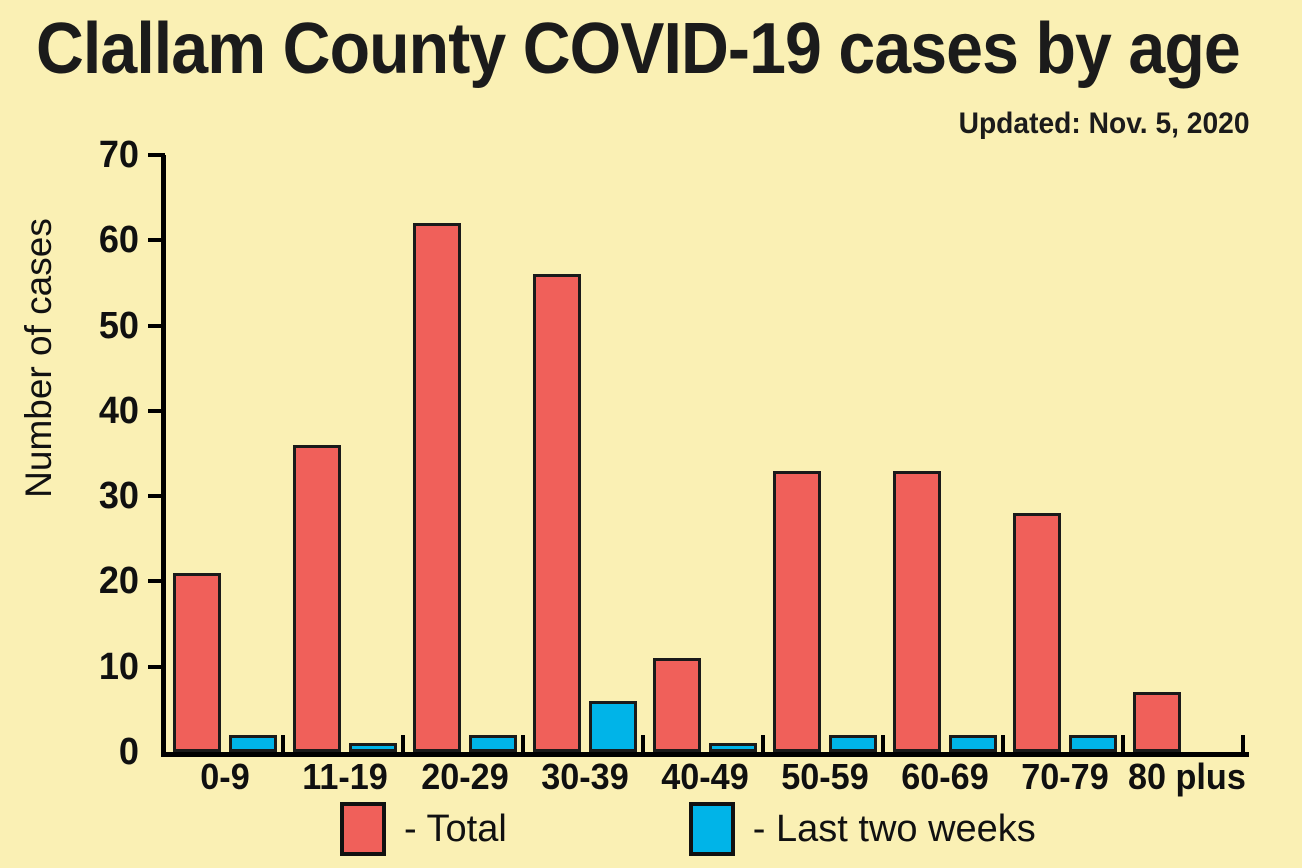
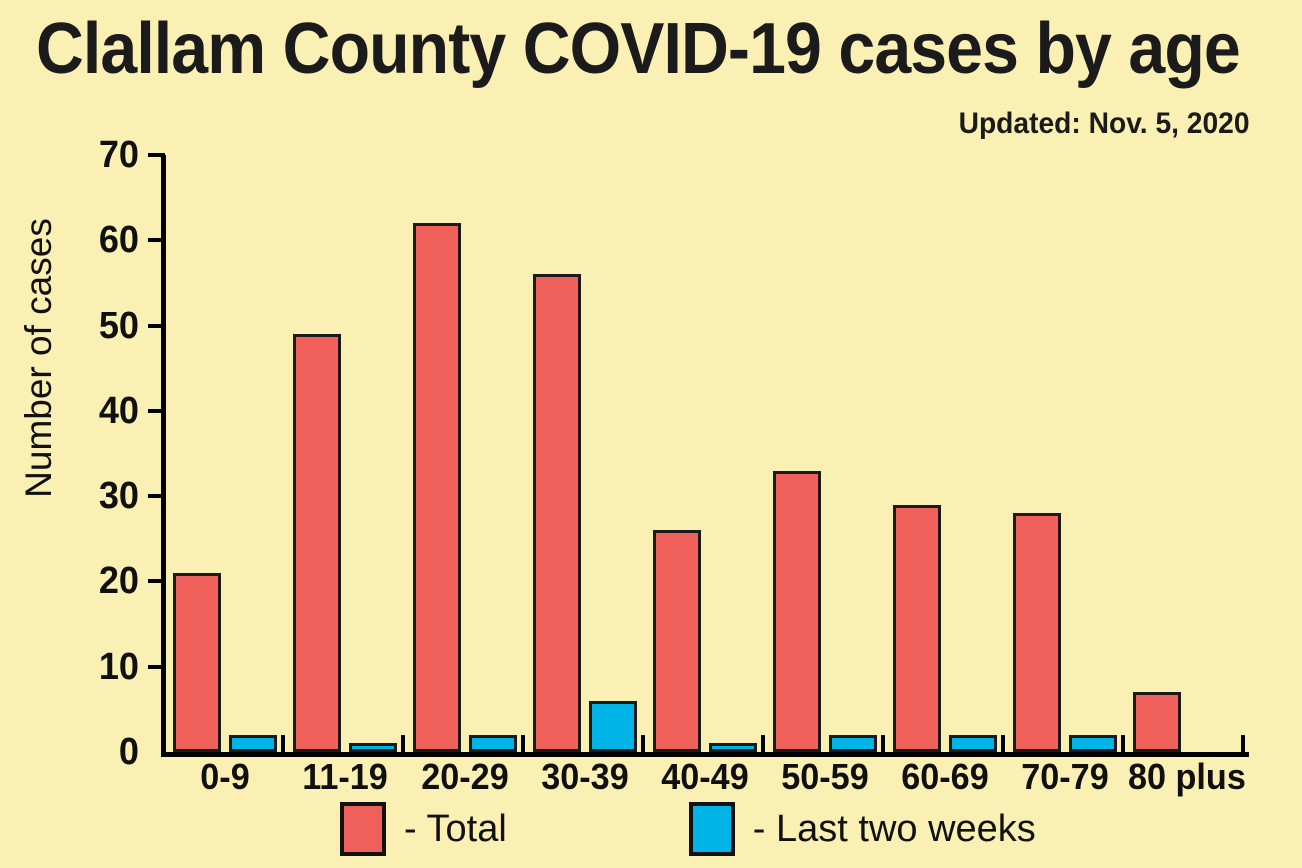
- Total/11-19: 36 -> 49
- Total/40-49: 11 -> 26
- Total/60-69: 33 -> 29
